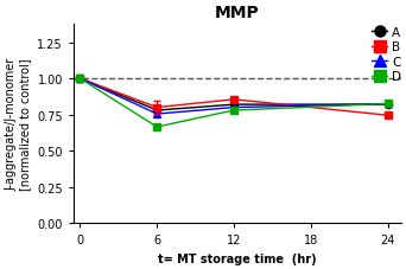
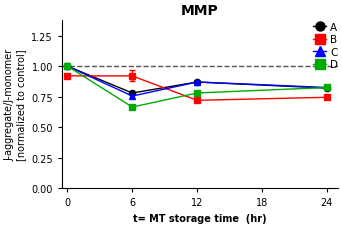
B/0: 1.00 -> 0.92
B/6: 0.80 -> 0.92
A/12: 0.82 -> 0.87
B/12: 0.85 -> 0.72
C/12: 0.80 -> 0.87
